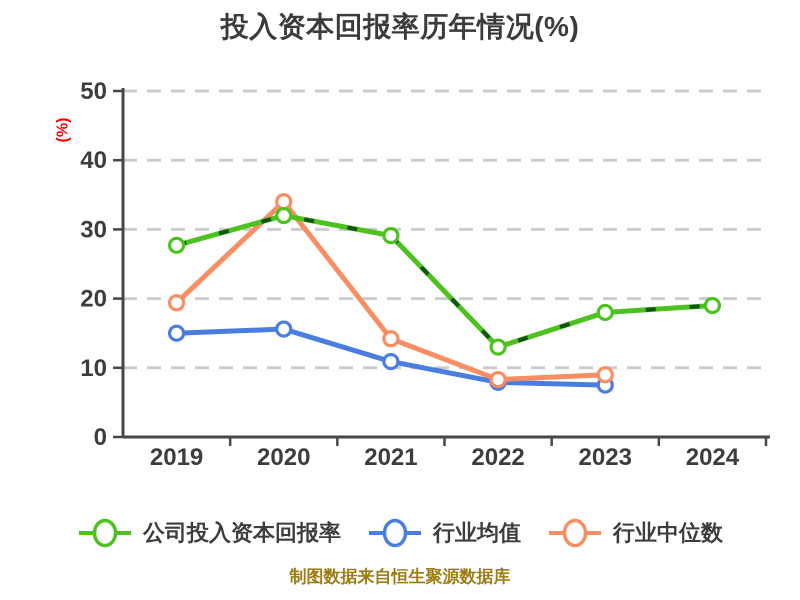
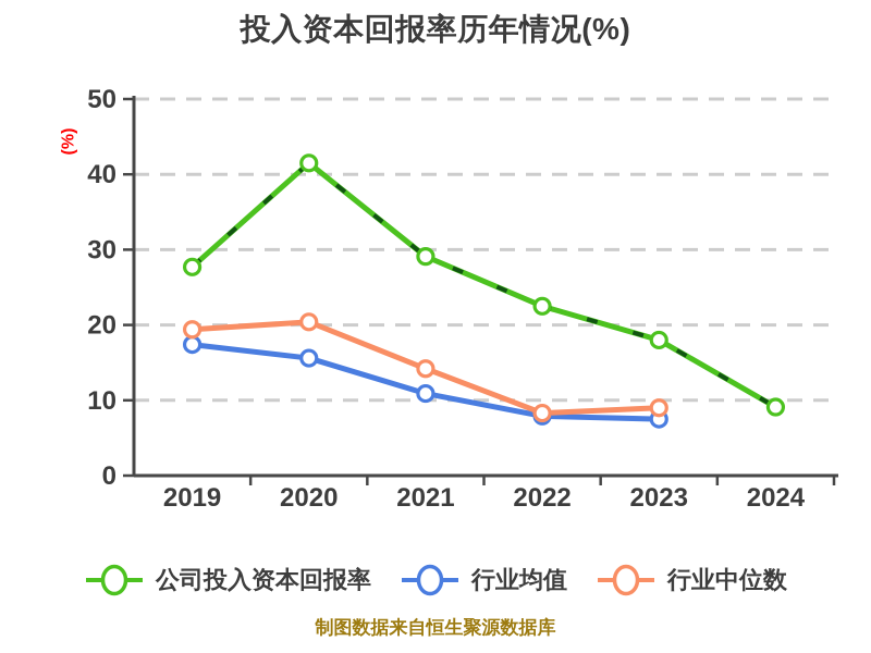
行业均值/2019: 15 -> 17
公司投入资本回报率/2020: 32 -> 42
行业中位数/2020: 34 -> 20
公司投入资本回报率/2022: 13 -> 22
公司投入资本回报率/2024: 19 -> 9
